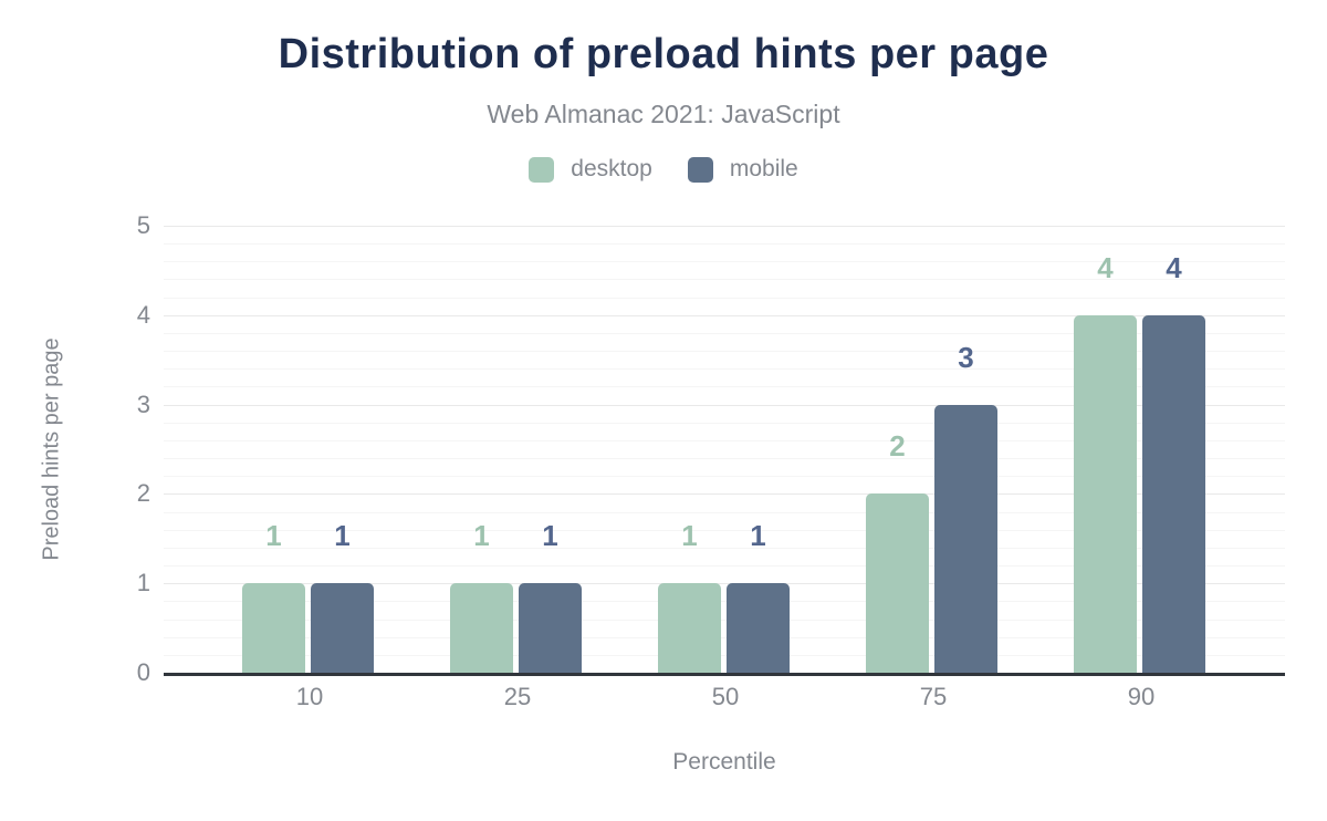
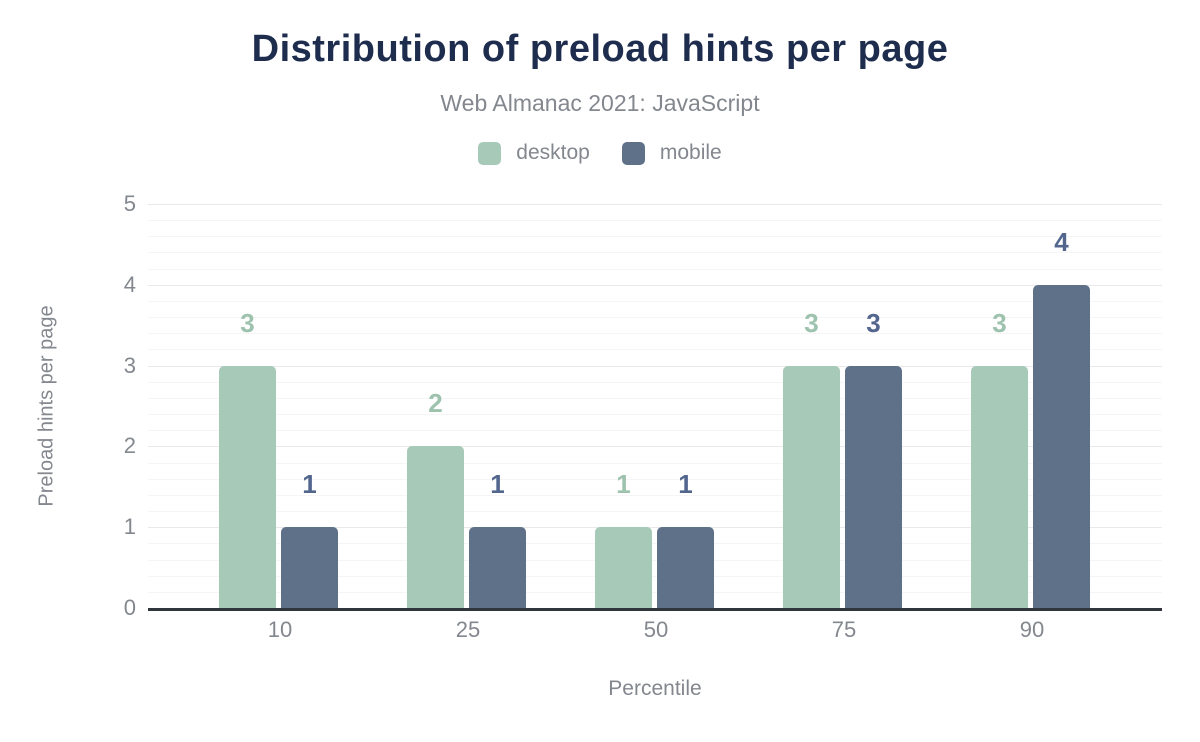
desktop/10: 1 -> 3
desktop/25: 1 -> 2
desktop/75: 2 -> 3
desktop/90: 4 -> 3
